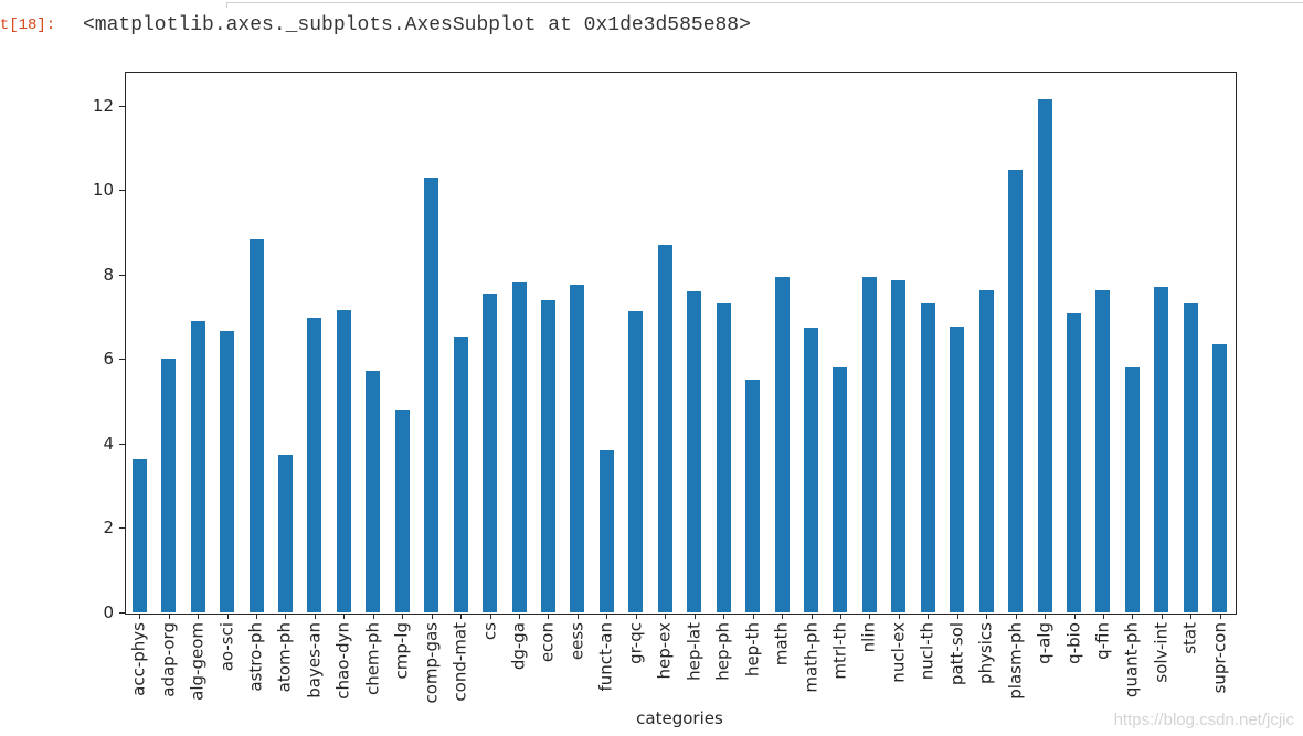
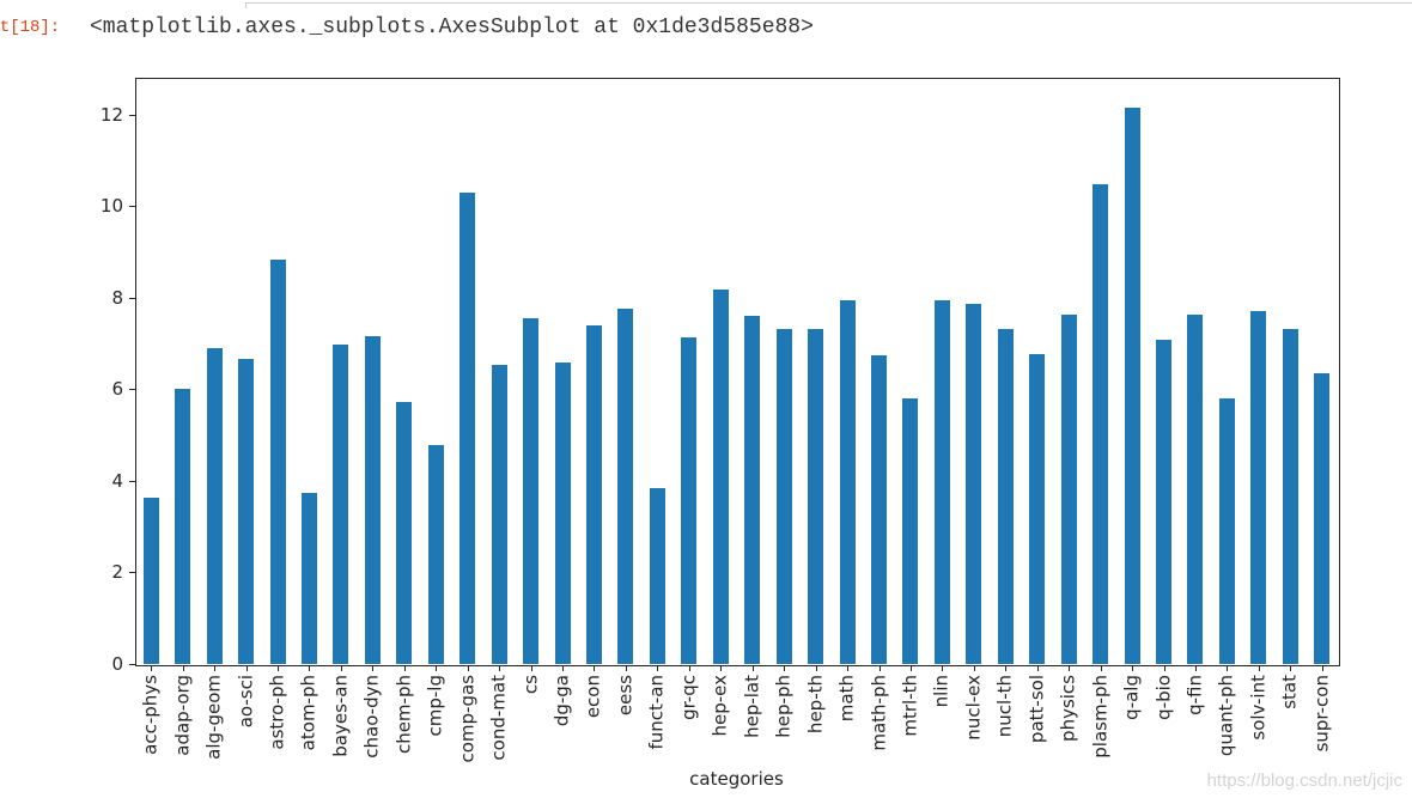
dg-ga: 7.8 -> 6.6
hep-ex: 8.7 -> 8.2
hep-th: 5.5 -> 7.3
